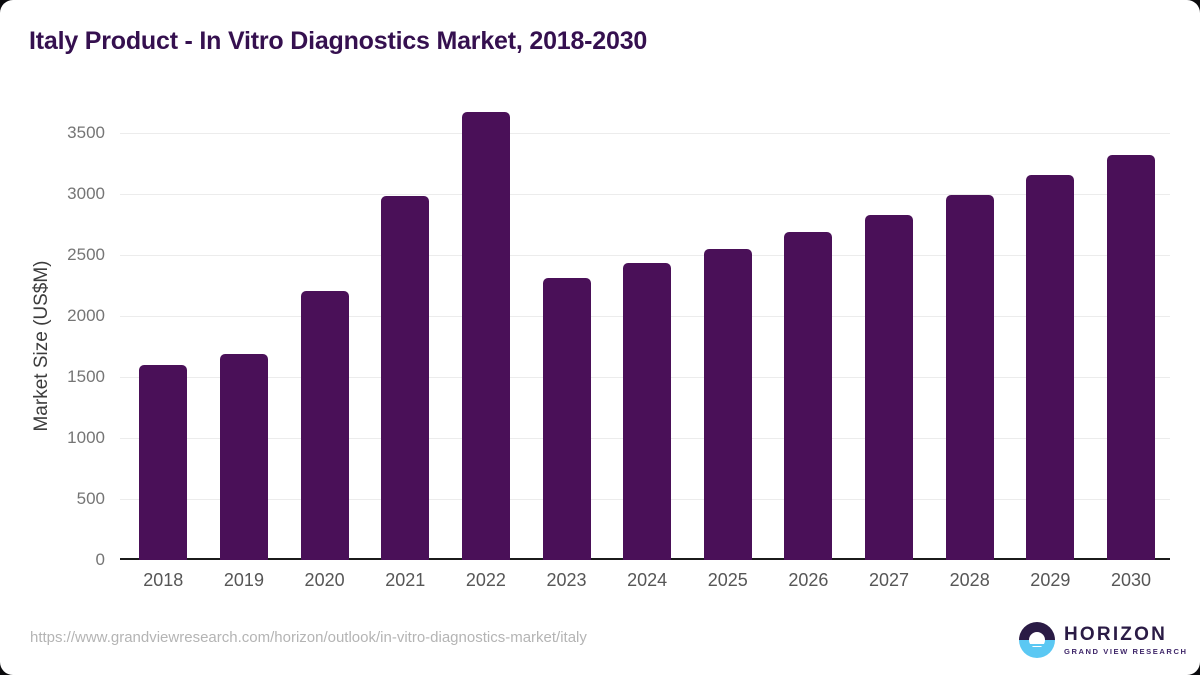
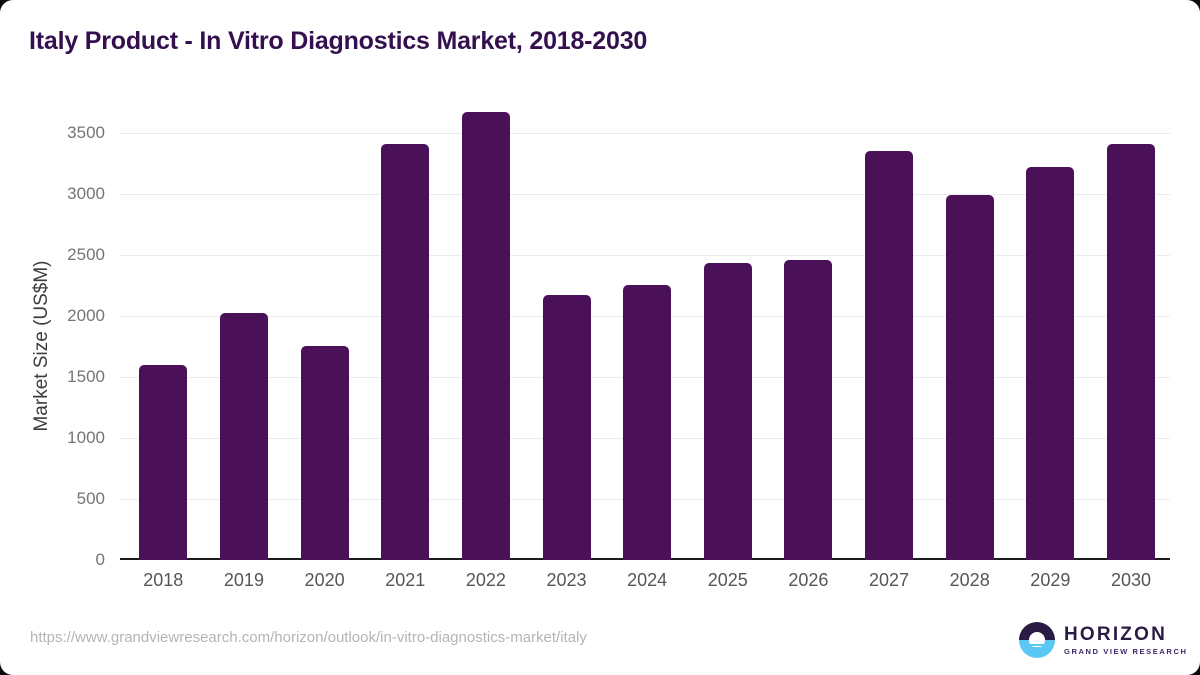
2019: 1690 -> 2020
2020: 2200 -> 1750
2021: 2980 -> 3410
2023: 2310 -> 2170
2024: 2430 -> 2250
2025: 2550 -> 2430
2026: 2680 -> 2460
2027: 2830 -> 3350
2029: 3150 -> 3220
2030: 3320 -> 3410
